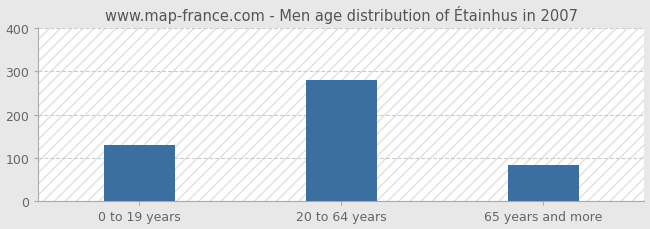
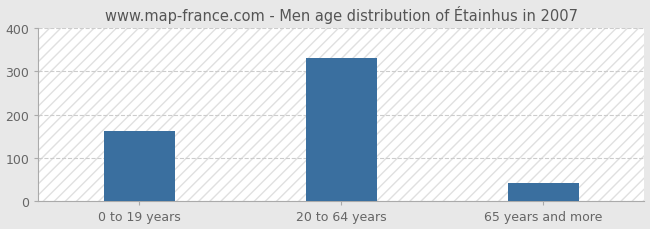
0 to 19 years: 130 -> 162
20 to 64 years: 280 -> 330
65 years and more: 85 -> 42
